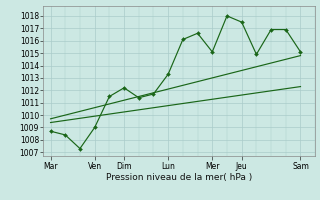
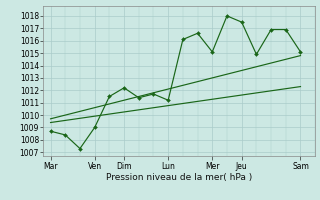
Lun: 1013.3 -> 1011.2
